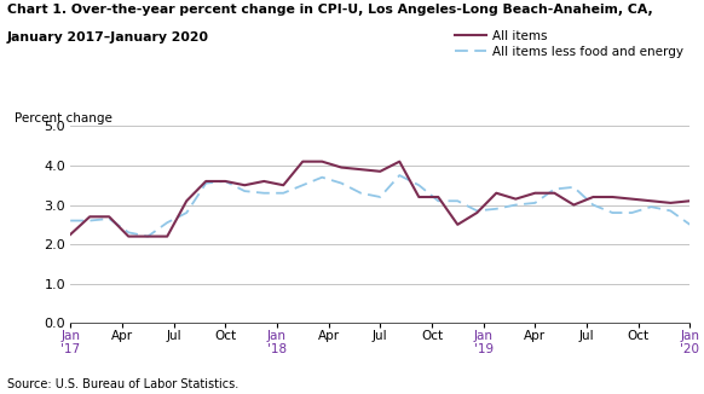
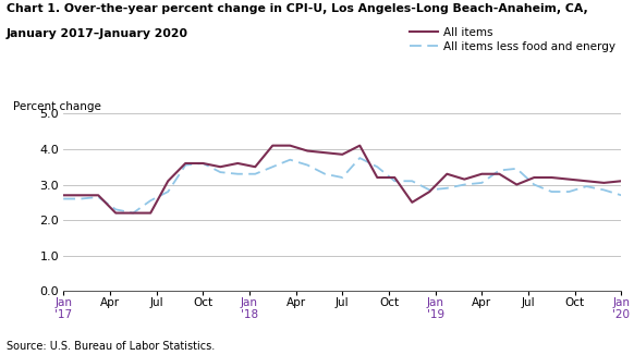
All items/Jan '17: 2.25 -> 2.70
All items less food and energy/Jan '20: 2.50 -> 2.70
